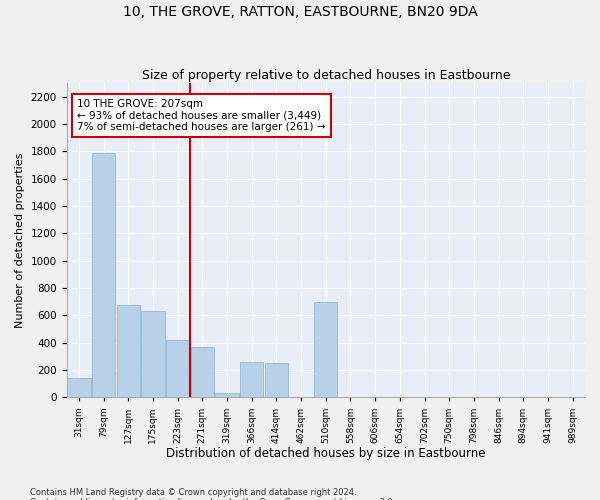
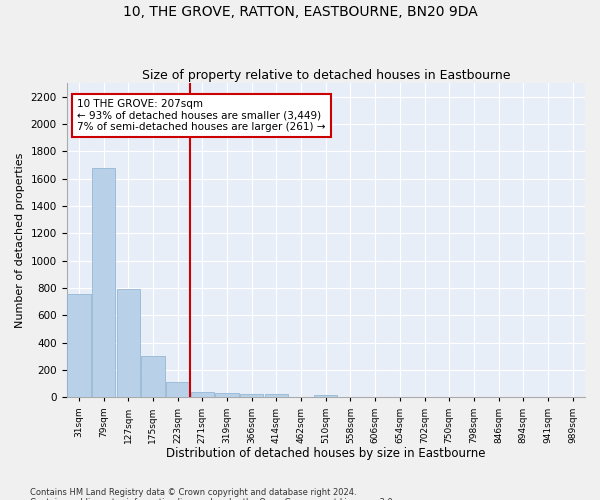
31sqm: 140 -> 760
79sqm: 1790 -> 1680
127sqm: 680 -> 790
175sqm: 630 -> 300
223sqm: 420 -> 110
271sqm: 370 -> 40
366sqm: 260 -> 20
414sqm: 250 -> 20
510sqm: 700 -> 20
